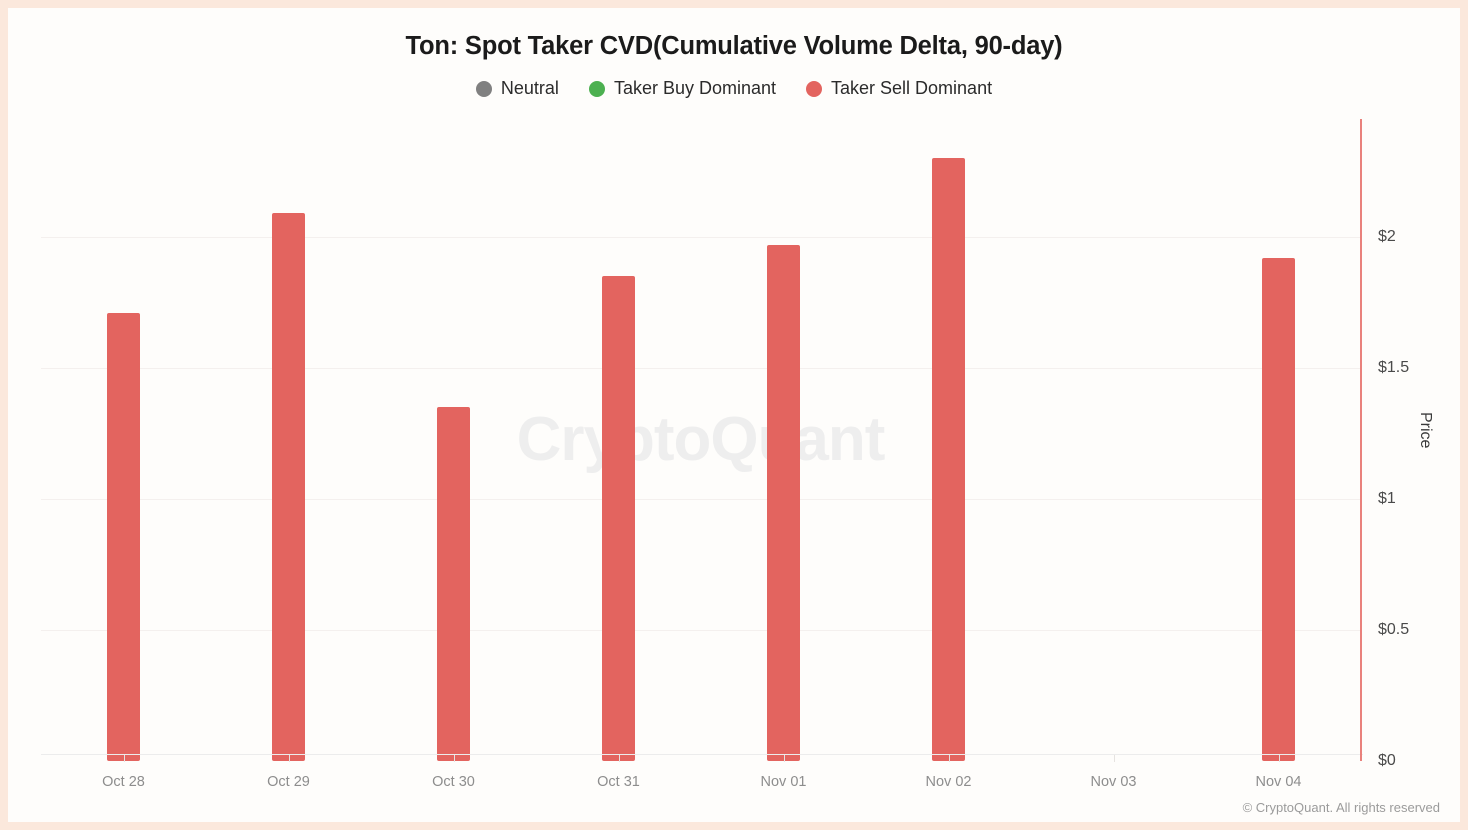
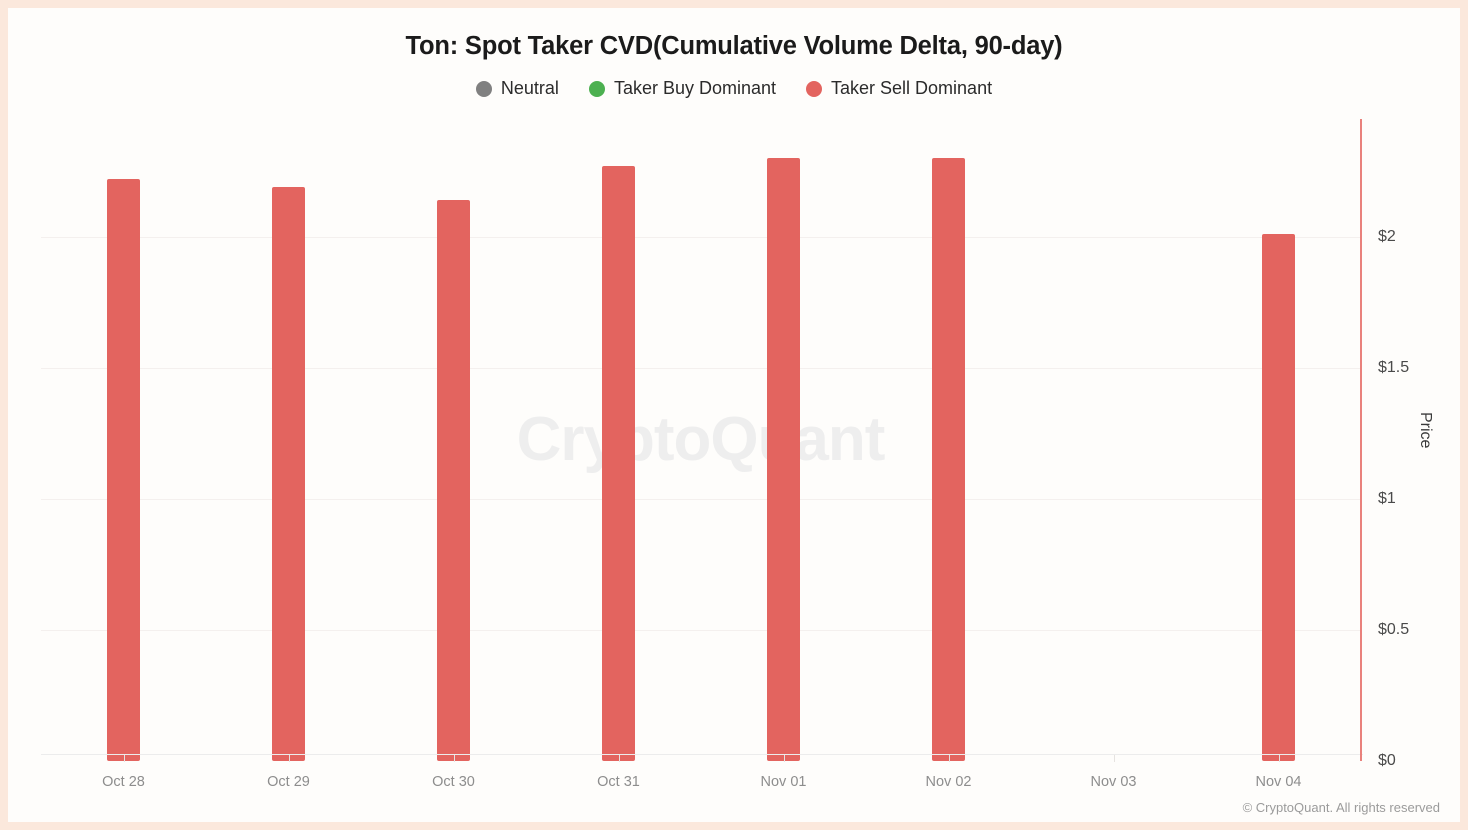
Oct 28: $1.71 -> $2.22
Oct 29: $2.09 -> $2.19
Oct 30: $1.35 -> $2.14
Oct 31: $1.85 -> $2.27
Nov 01: $1.97 -> $2.30
Nov 04: $1.92 -> $2.01
